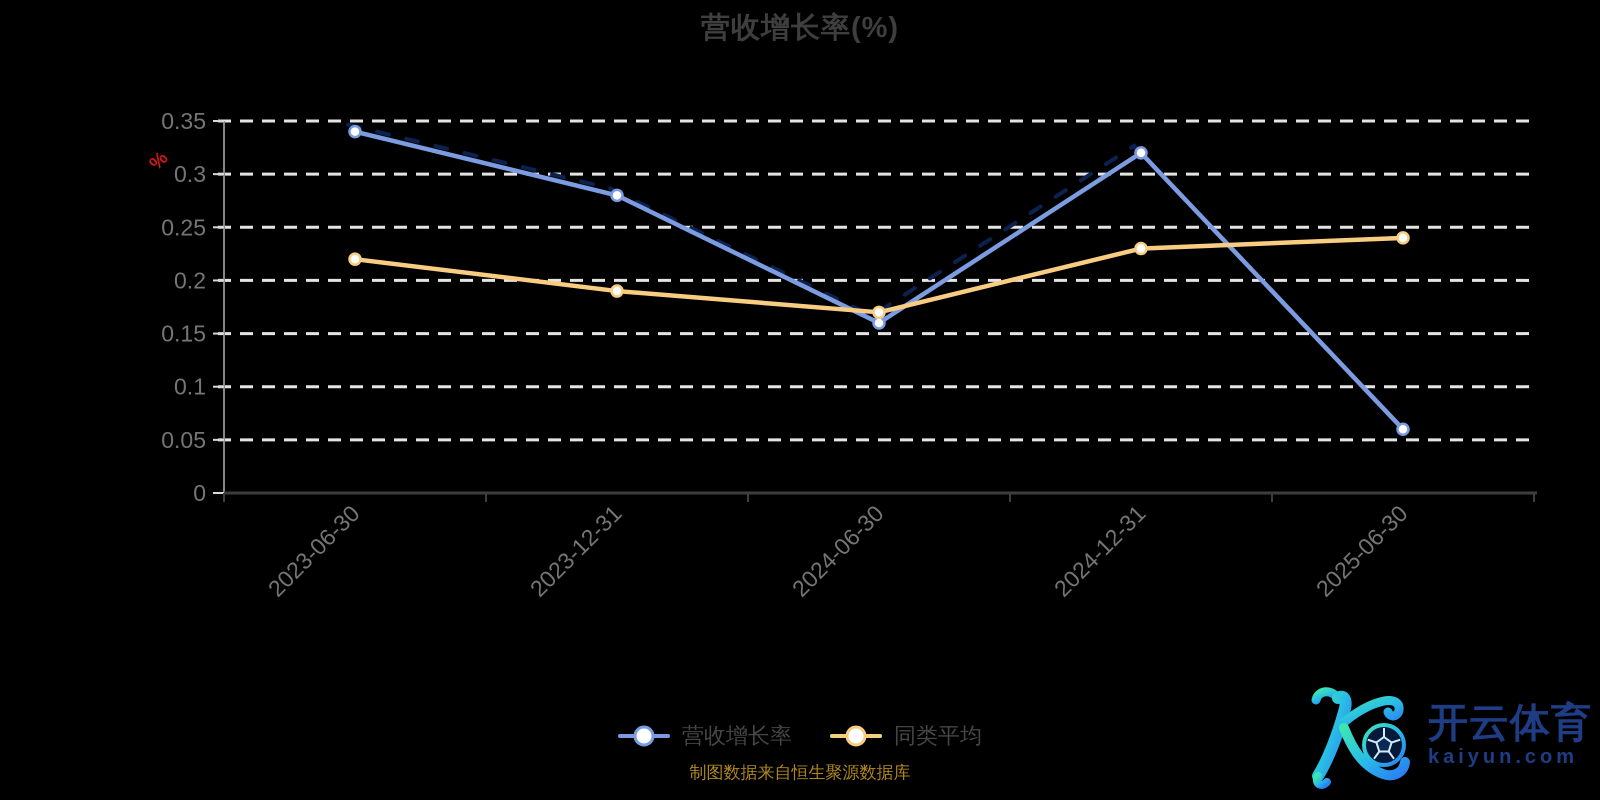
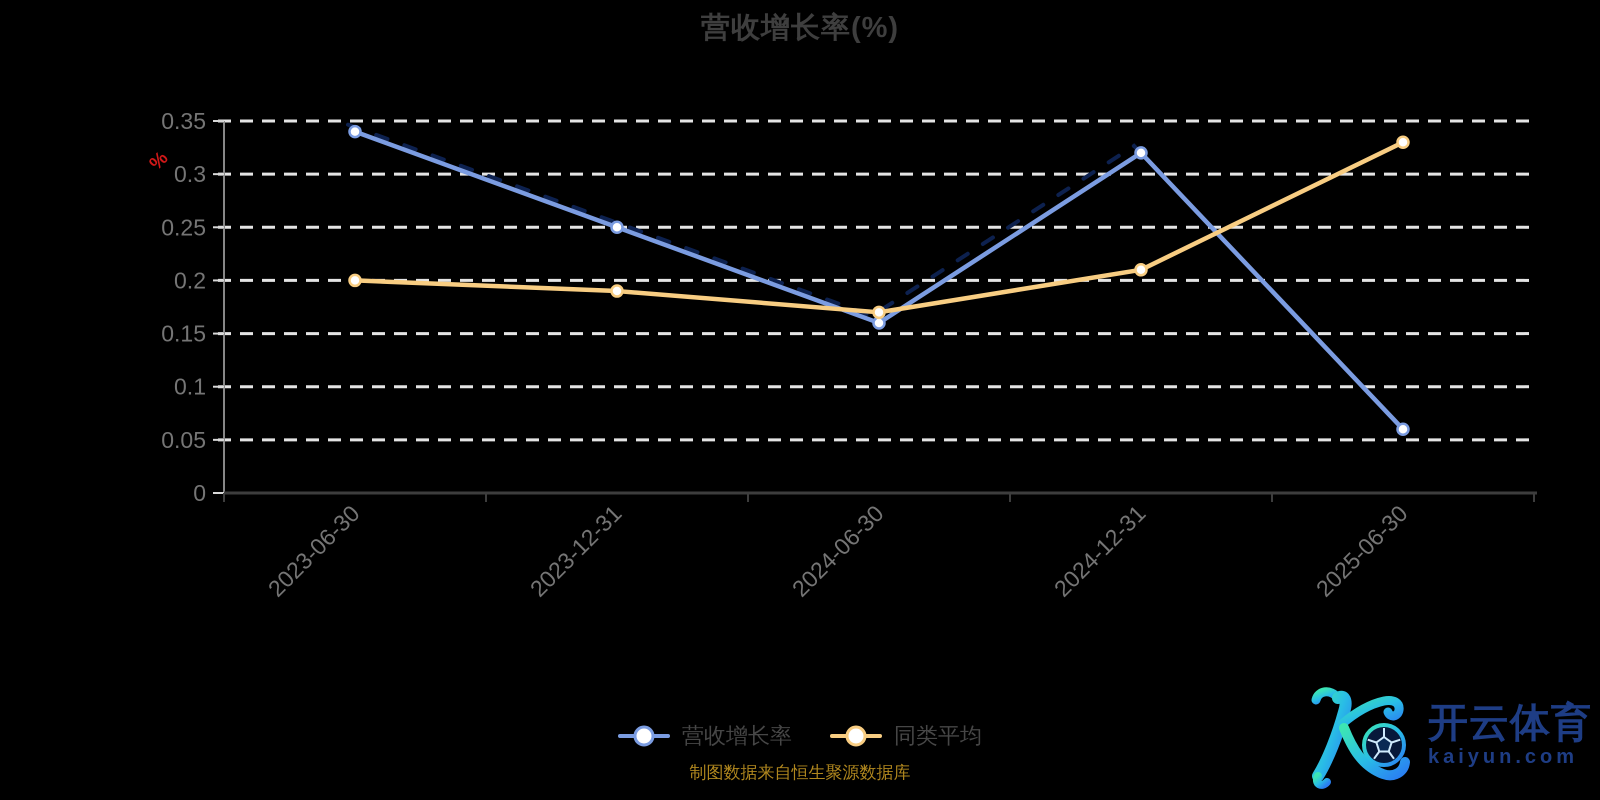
同类平均/2023-06-30: 0.22 -> 0.20
营收增长率/2023-12-31: 0.28 -> 0.25
同类平均/2024-12-31: 0.23 -> 0.21
同类平均/2025-06-30: 0.24 -> 0.33
